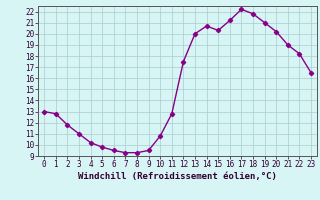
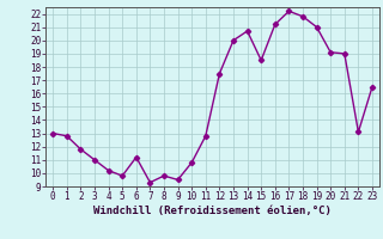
6: 9.5 -> 11.2
8: 9.3 -> 9.8
15: 20.3 -> 18.5
20: 20.2 -> 19.1
22: 18.2 -> 13.1
